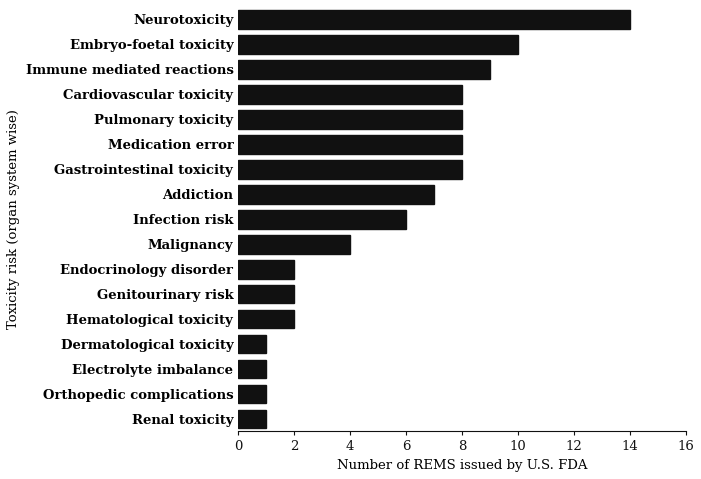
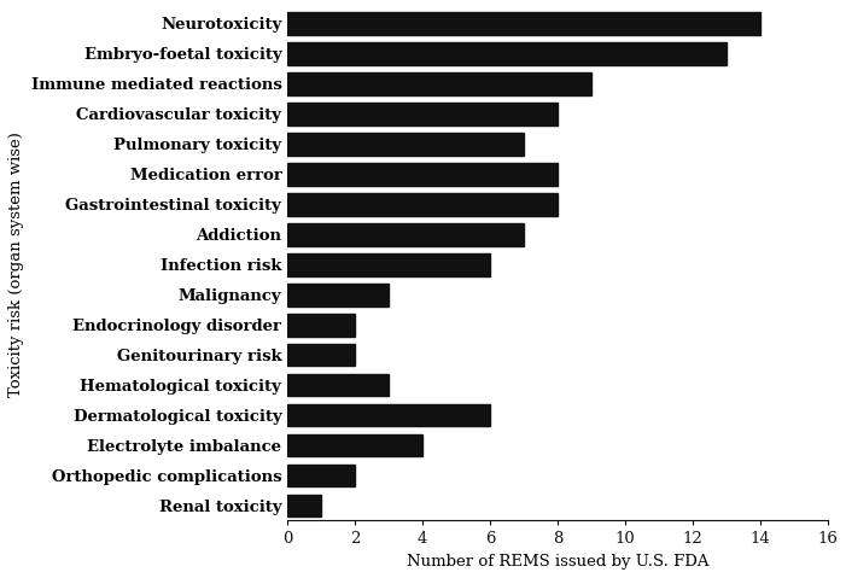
Embryo-foetal toxicity: 10 -> 13
Pulmonary toxicity: 8 -> 7
Malignancy: 4 -> 3
Hematological toxicity: 2 -> 3
Dermatological toxicity: 1 -> 6
Electrolyte imbalance: 1 -> 4
Orthopedic complications: 1 -> 2
